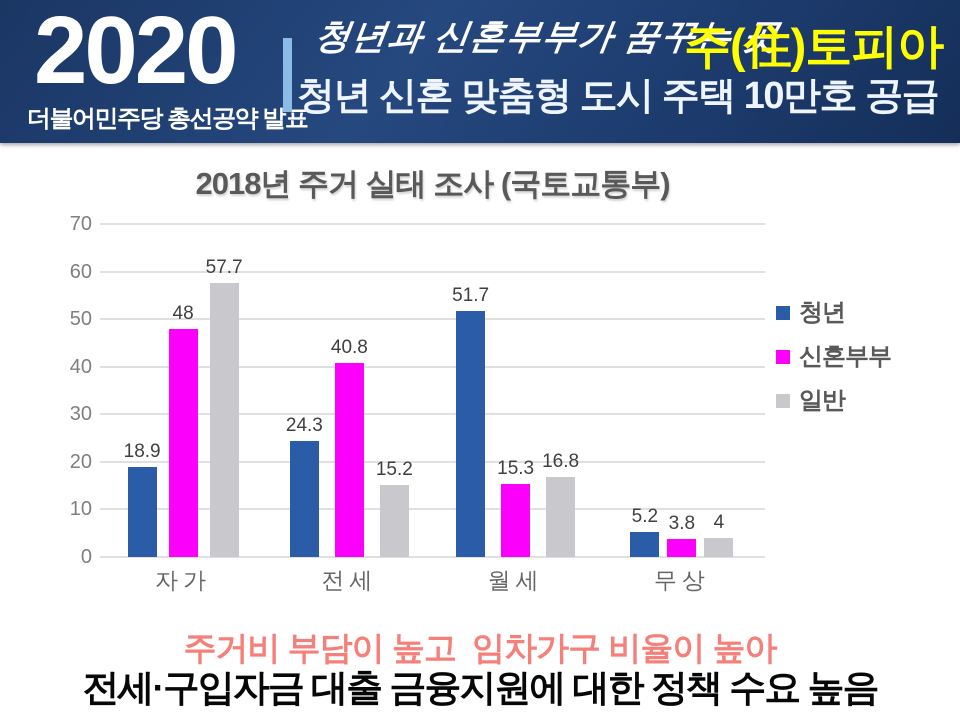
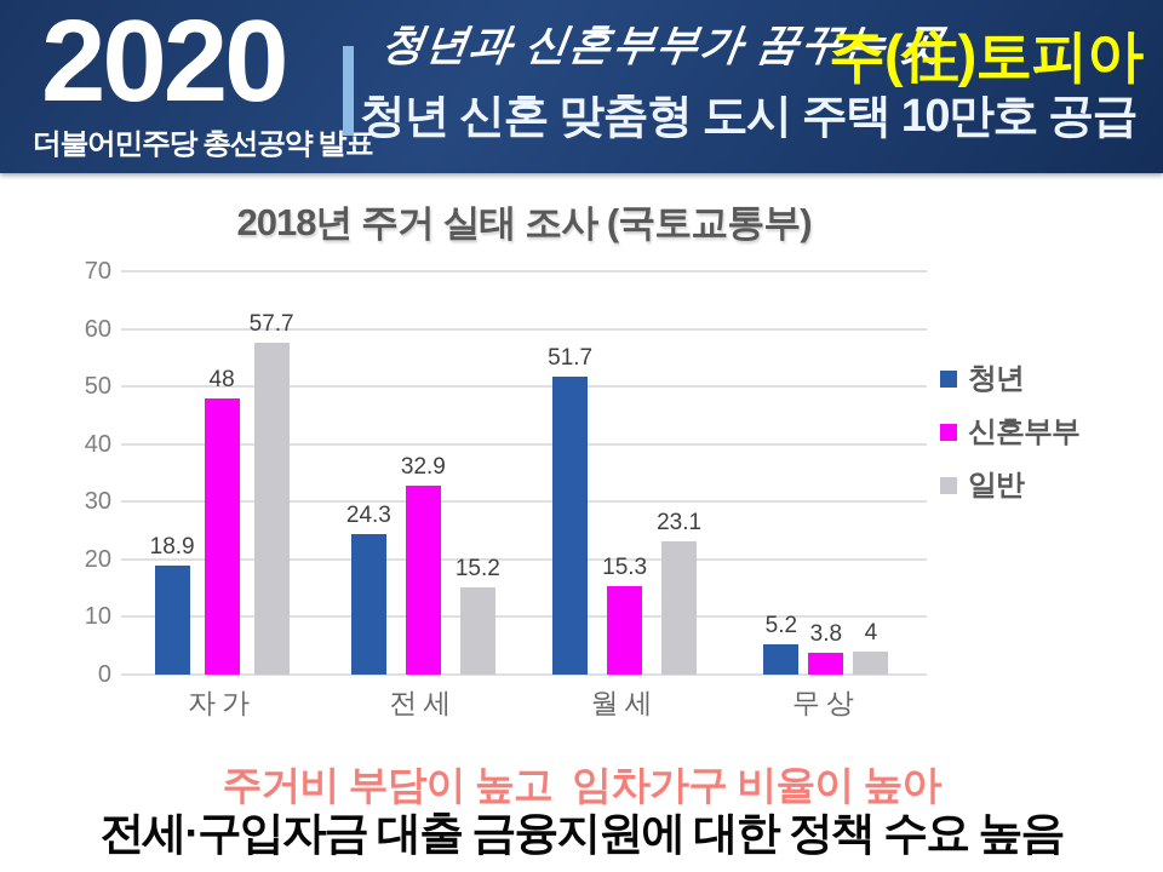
신혼부부/전세: 40.8 -> 32.9
일반/월세: 16.8 -> 23.1
